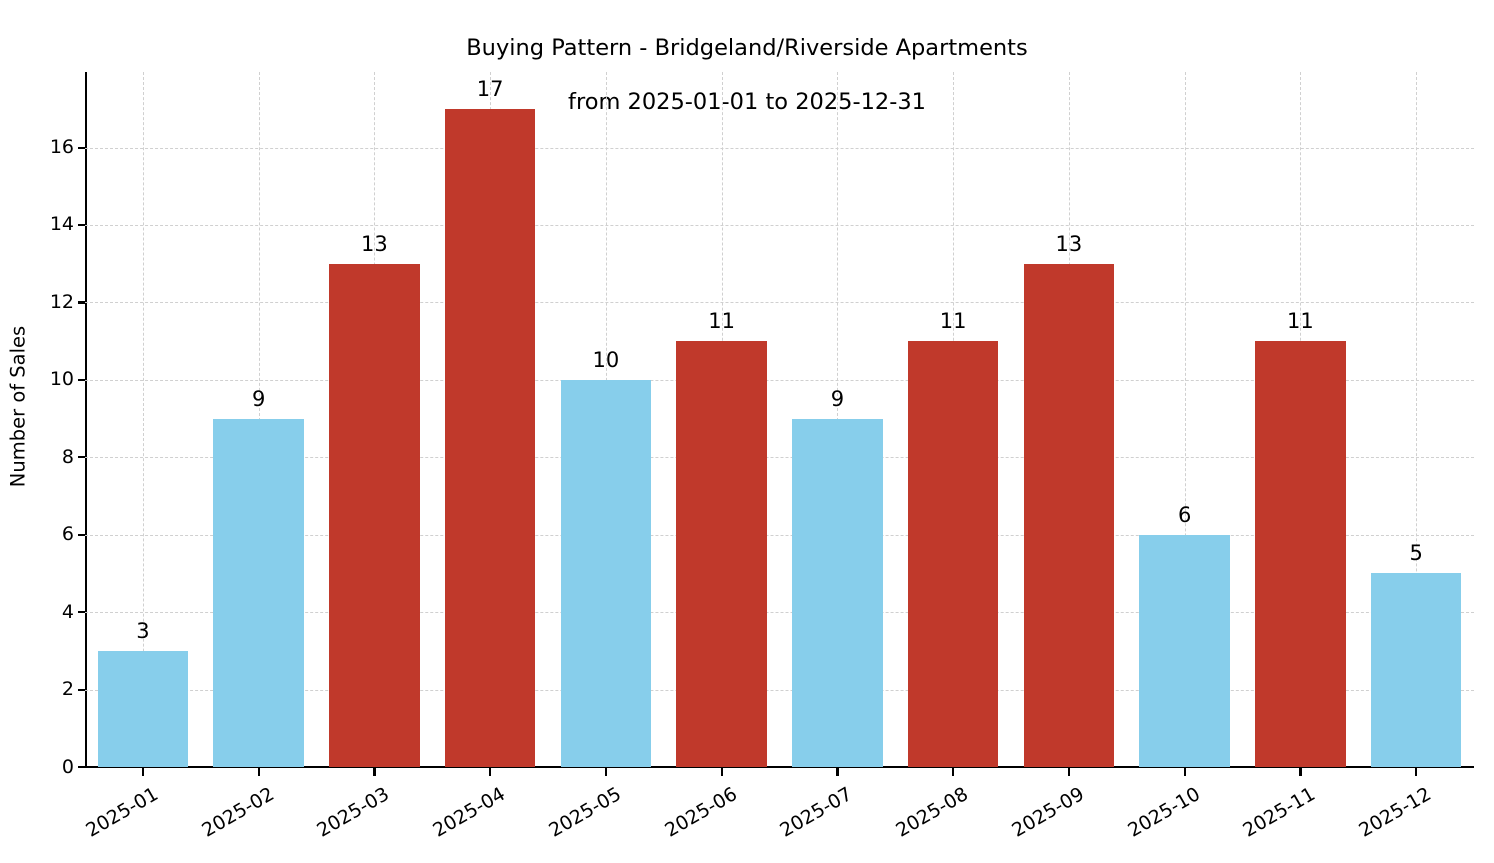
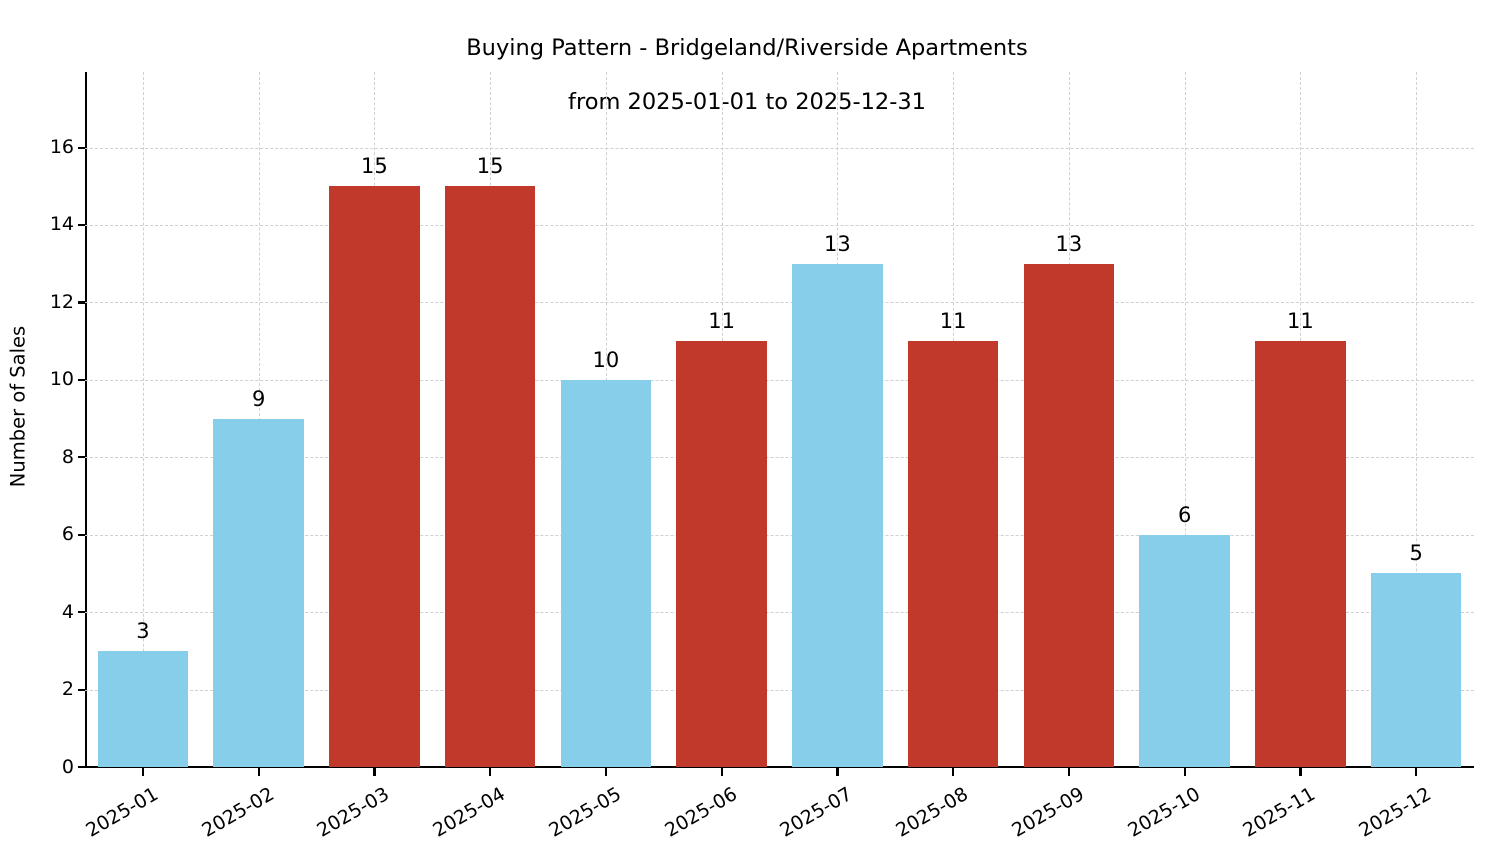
2025-03: 13 -> 15
2025-04: 17 -> 15
2025-07: 9 -> 13
